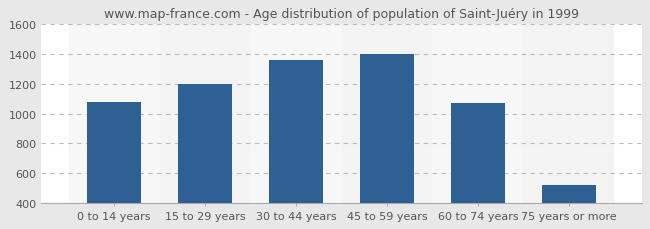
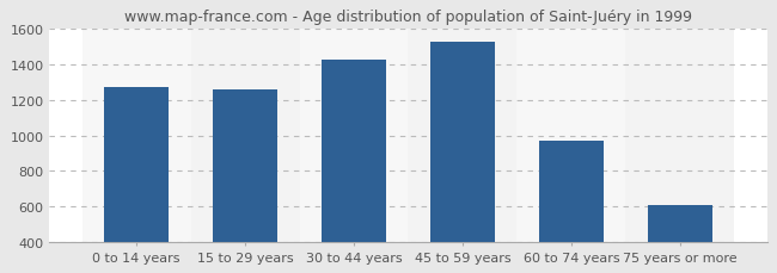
0 to 14 years: 1080 -> 1270
15 to 29 years: 1200 -> 1260
30 to 44 years: 1360 -> 1430
45 to 59 years: 1400 -> 1530
60 to 74 years: 1070 -> 970
75 years or more: 520 -> 610
